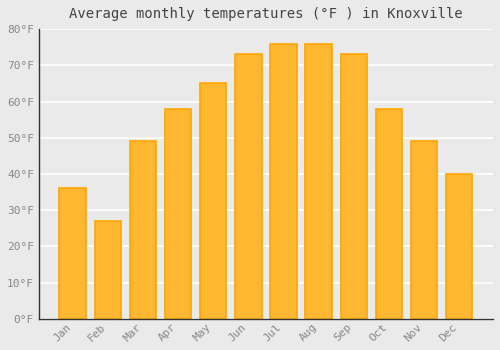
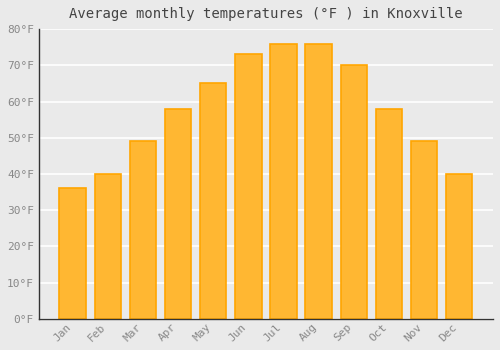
Feb: 27°F -> 40°F
Sep: 73°F -> 70°F
